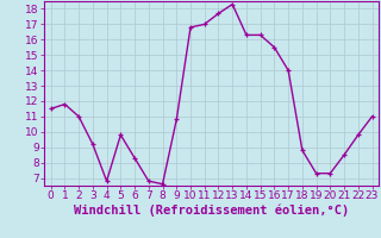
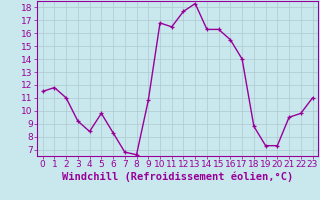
4: 6.8 -> 8.4
11: 17.0 -> 16.5
21: 8.5 -> 9.5
